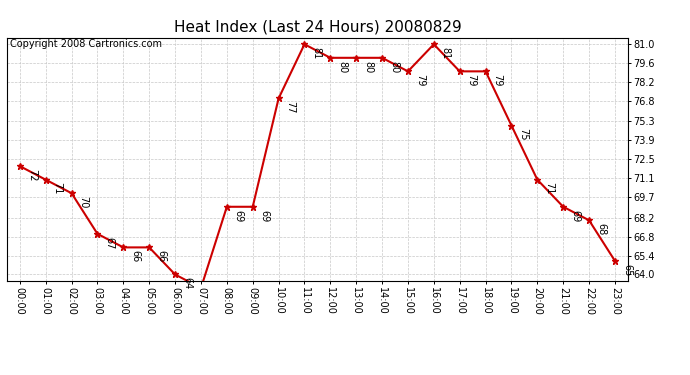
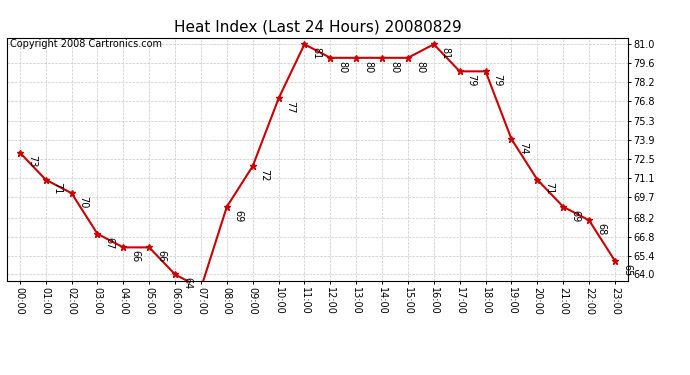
00:00: 72 -> 73
09:00: 69 -> 72
15:00: 79 -> 80
19:00: 75 -> 74
